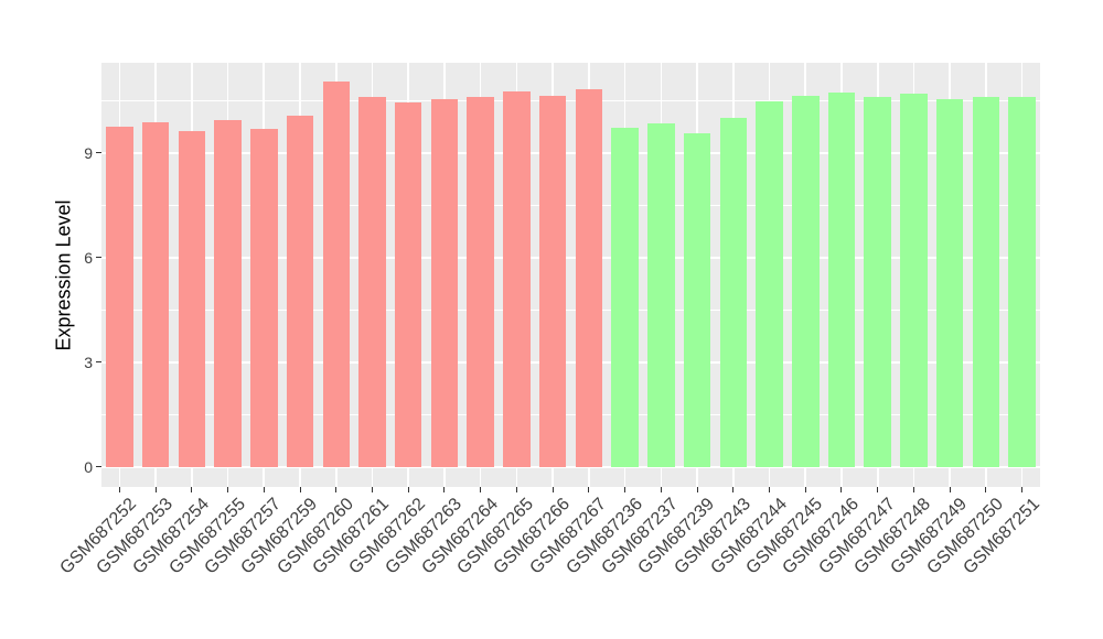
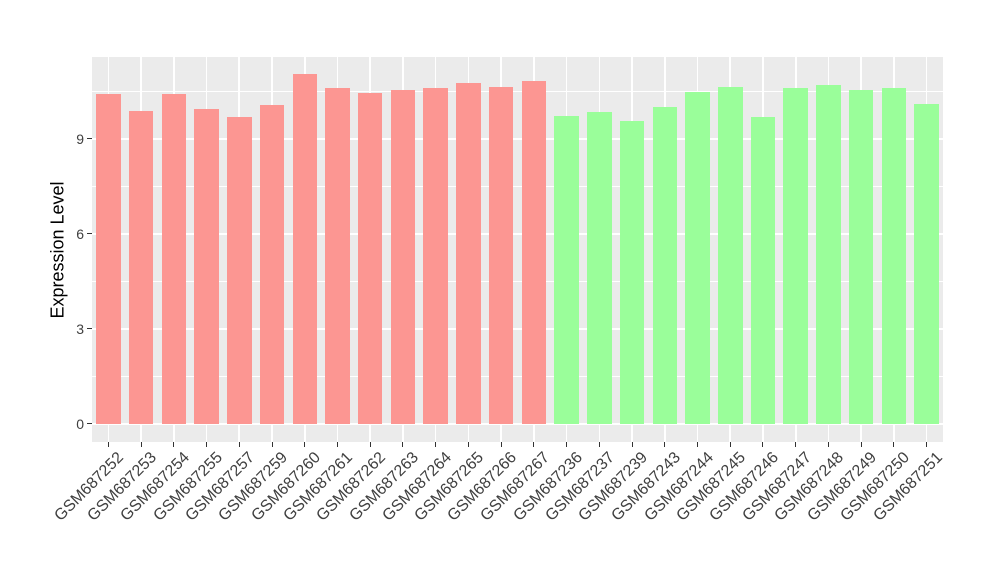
GSM687252: 9.7 -> 10.4
GSM687254: 9.6 -> 10.4
GSM687246: 10.7 -> 9.7
GSM687251: 10.6 -> 10.1
